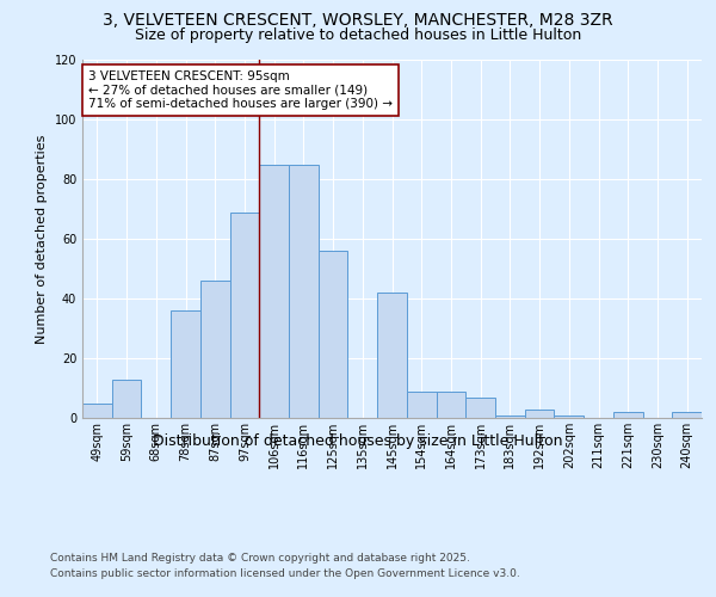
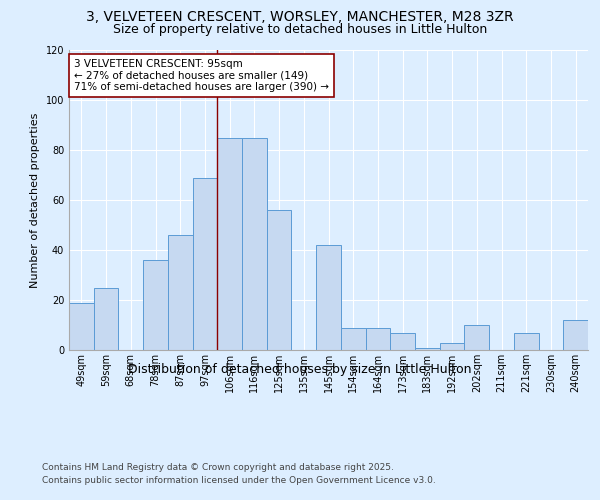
49sqm: 5 -> 19
59sqm: 13 -> 25
202sqm: 1 -> 10
221sqm: 2 -> 7
240sqm: 2 -> 12
